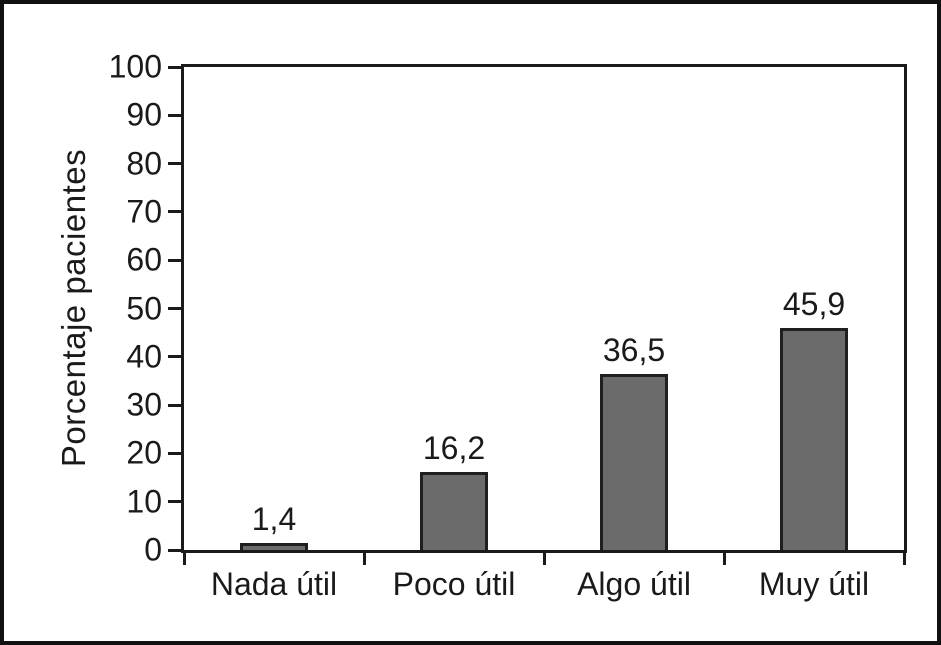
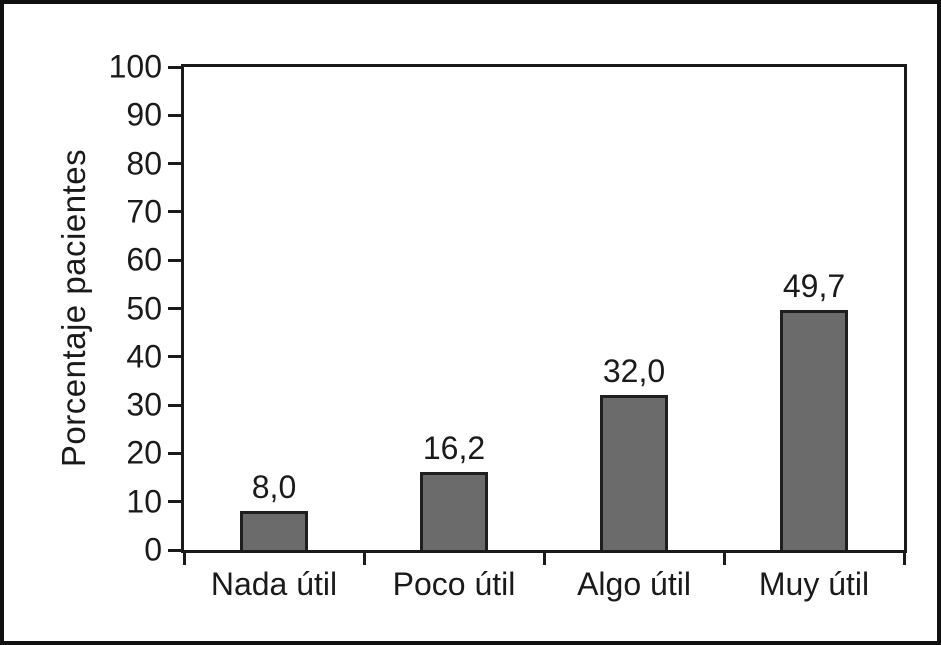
Nada útil: 1,4 -> 8,0
Algo útil: 36,5 -> 32,0
Muy útil: 45,9 -> 49,7
